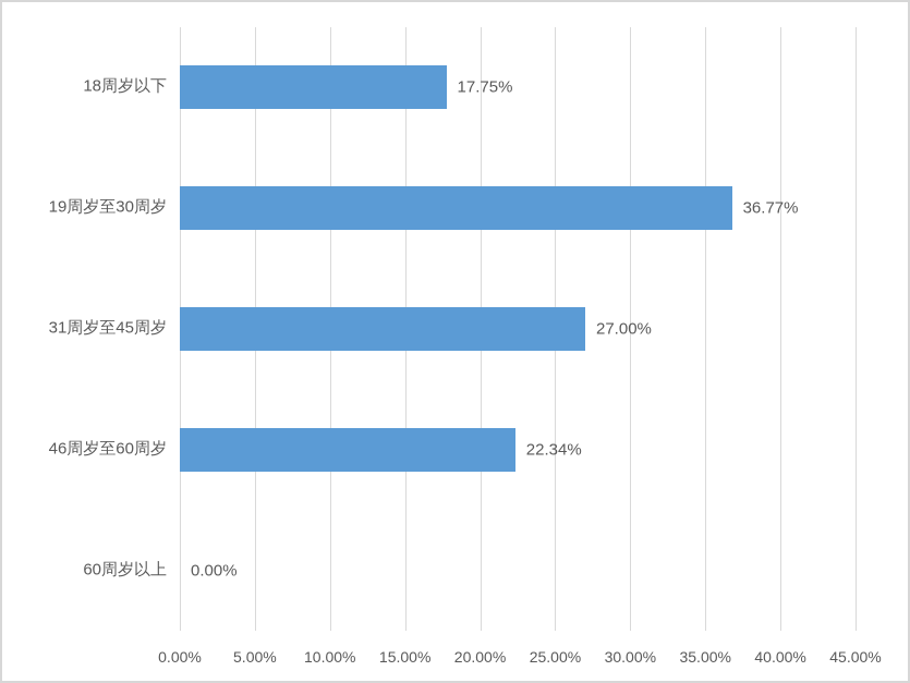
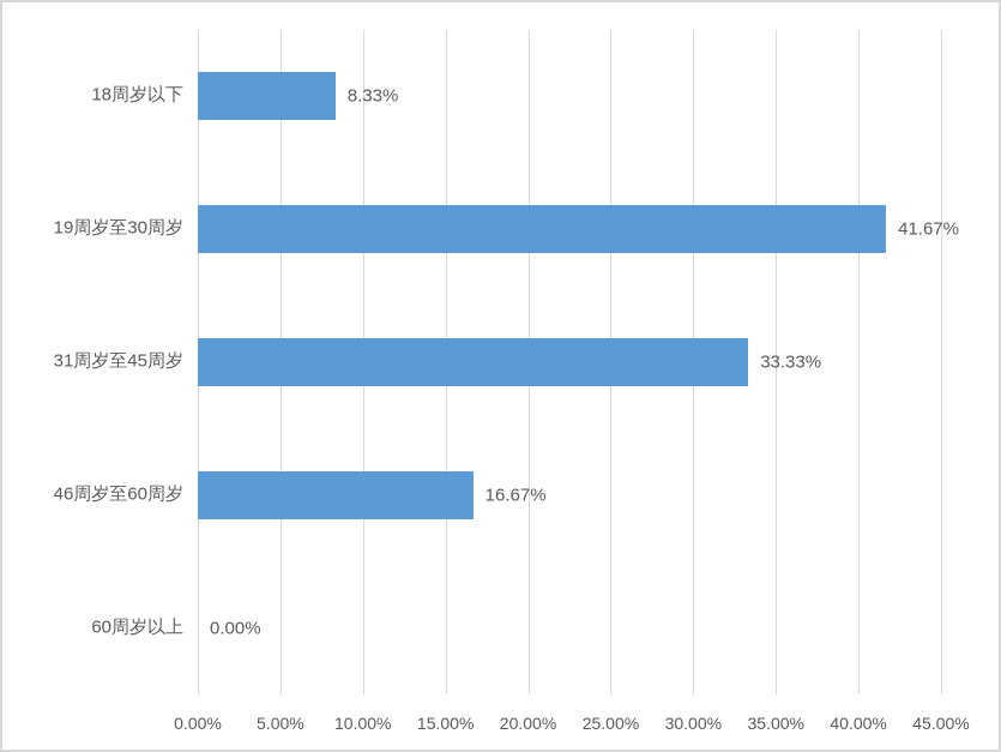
18周岁以下: 17.75% -> 8.33%
19周岁至30周岁: 36.77% -> 41.67%
31周岁至45周岁: 27.00% -> 33.33%
46周岁至60周岁: 22.34% -> 16.67%
